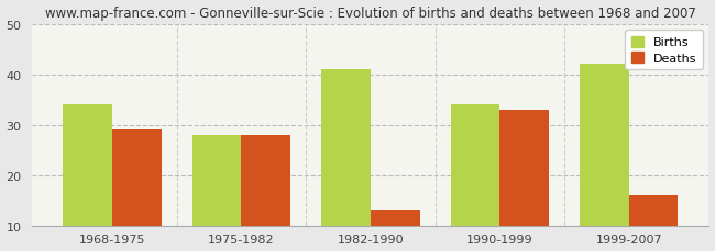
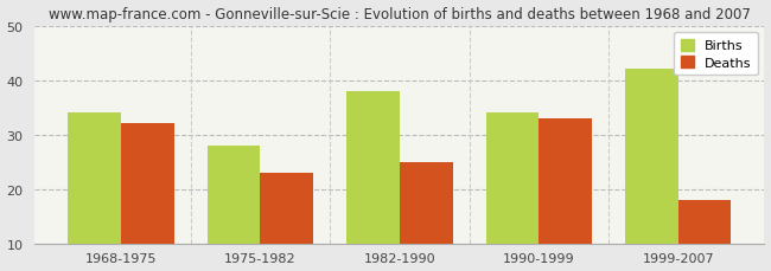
Deaths/1968-1975: 29 -> 32
Deaths/1975-1982: 28 -> 23
Births/1982-1990: 41 -> 38
Deaths/1982-1990: 13 -> 25
Deaths/1999-2007: 16 -> 18
